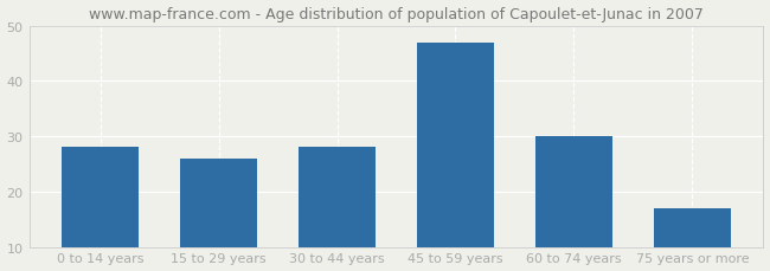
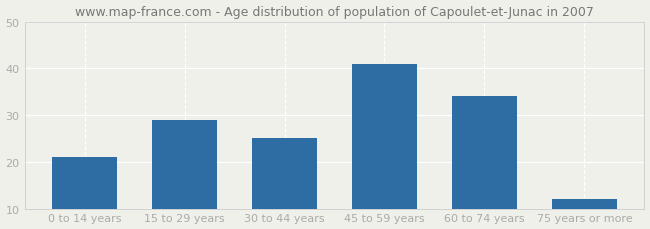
0 to 14 years: 28 -> 21
15 to 29 years: 26 -> 29
30 to 44 years: 28 -> 25
45 to 59 years: 47 -> 41
60 to 74 years: 30 -> 34
75 years or more: 17 -> 12
